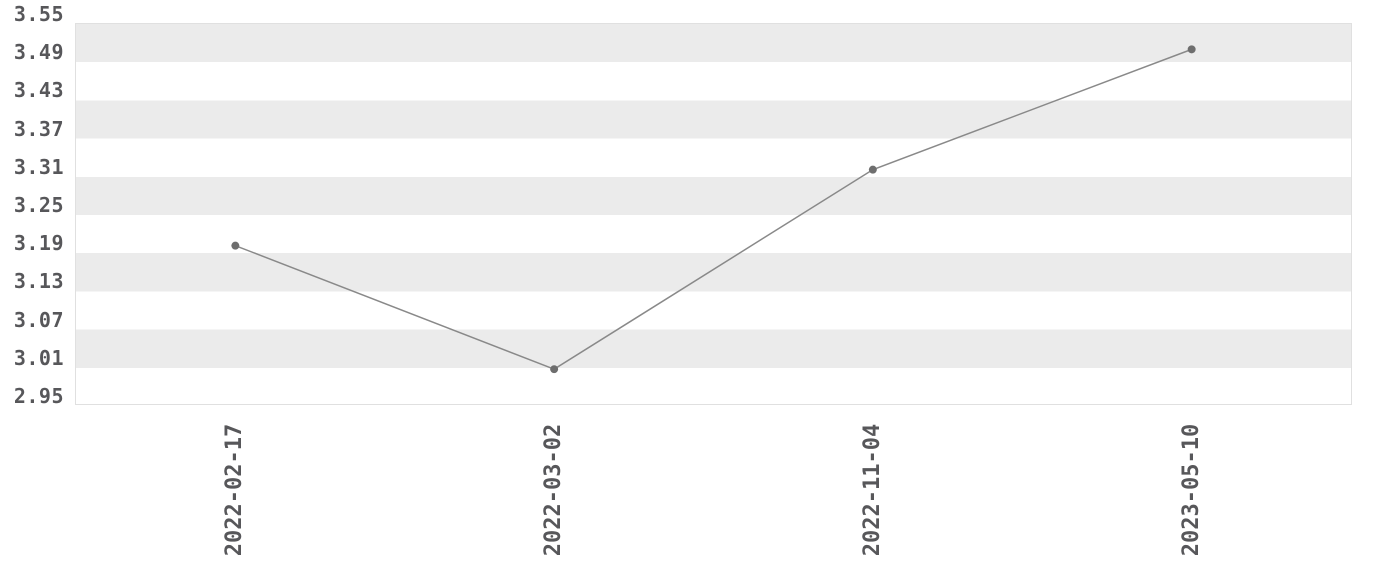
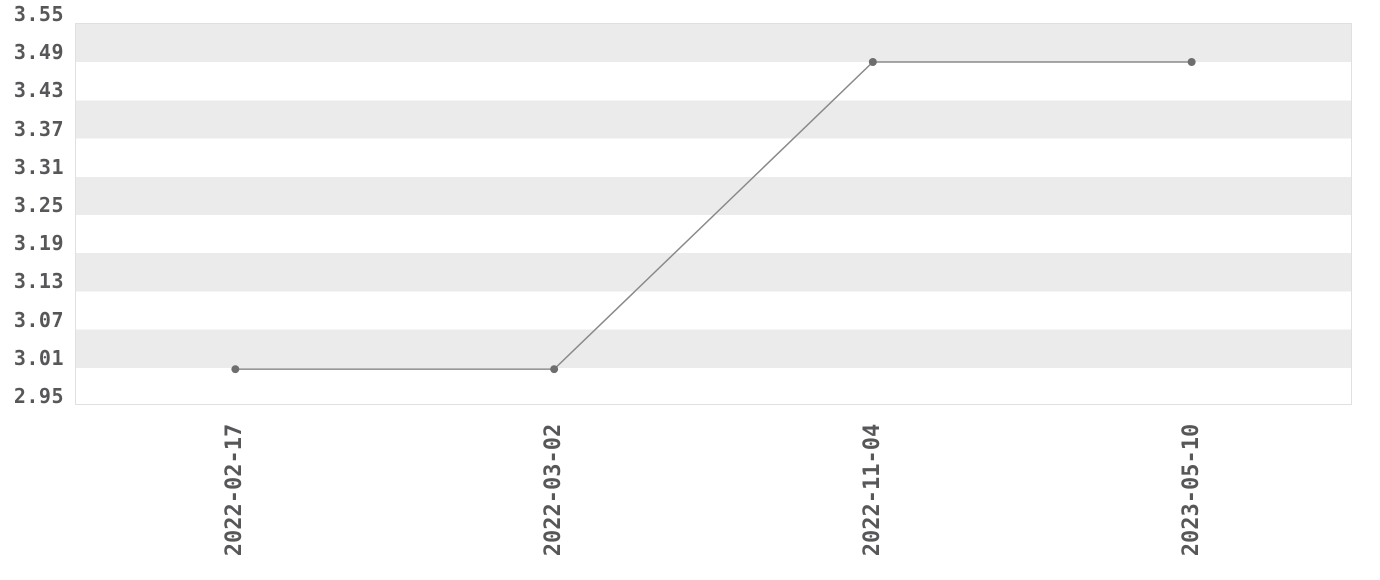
2022-02-17: 3.20 -> 3.00
2022-11-04: 3.32 -> 3.49
2023-05-10: 3.51 -> 3.49
